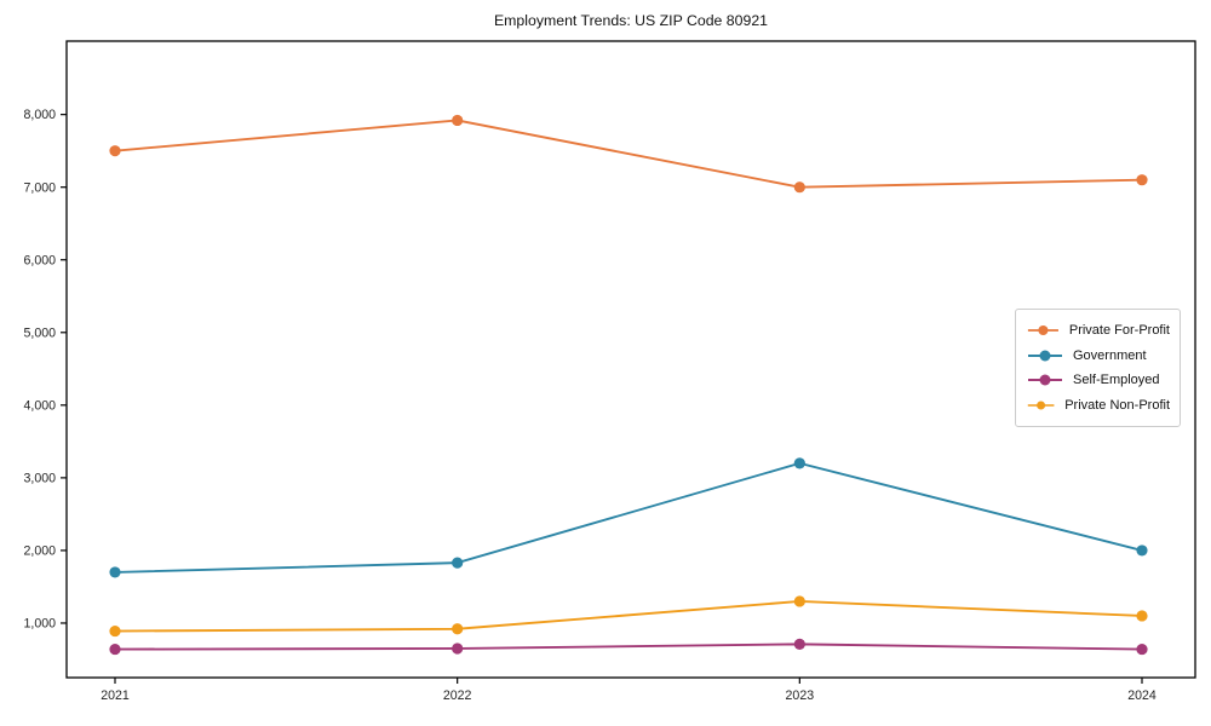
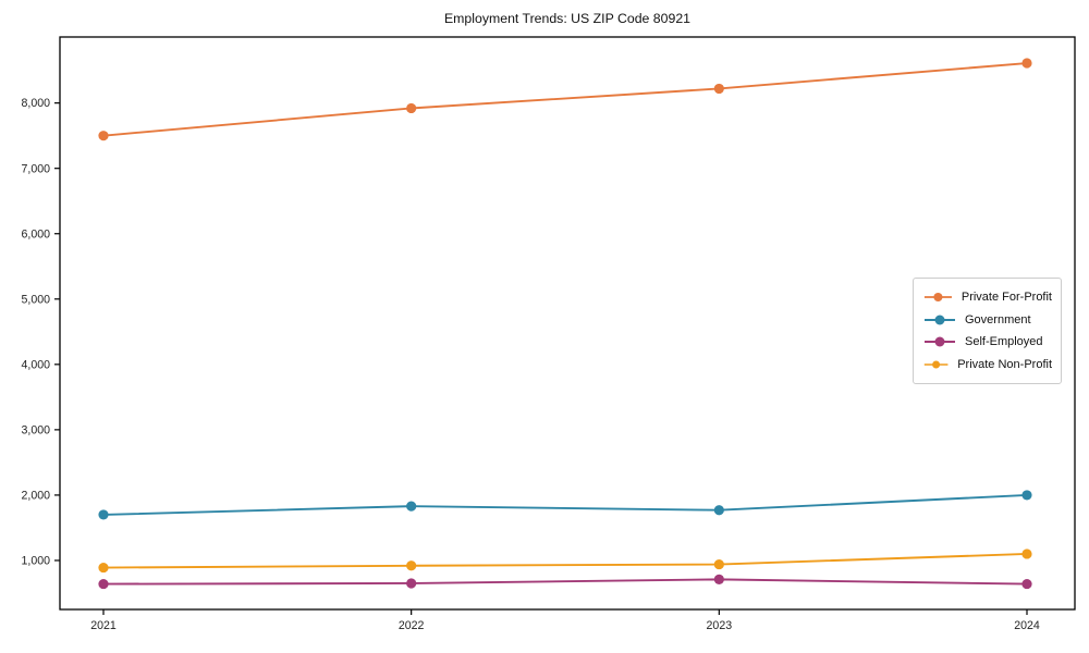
Private For-Profit/2023: 7000 -> 8200
Government/2023: 3200 -> 1800
Private Non-Profit/2023: 1300 -> 900
Private For-Profit/2024: 7100 -> 8600
